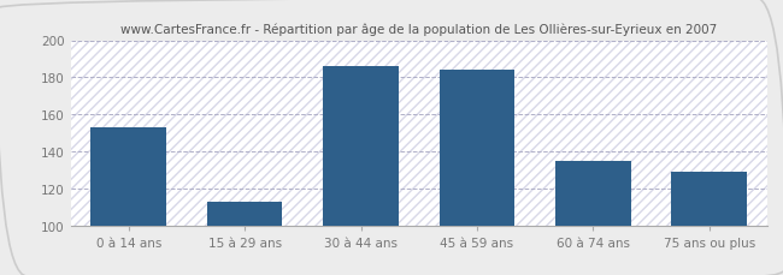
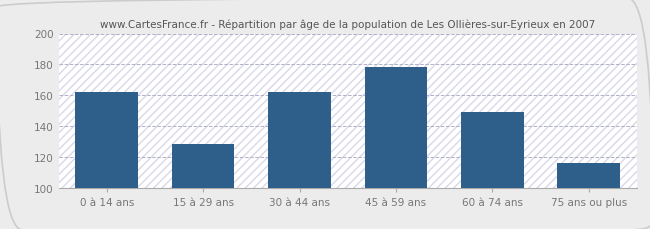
0 à 14 ans: 153 -> 162
15 à 29 ans: 113 -> 128
30 à 44 ans: 186 -> 162
45 à 59 ans: 184 -> 178
60 à 74 ans: 135 -> 149
75 ans ou plus: 129 -> 116
